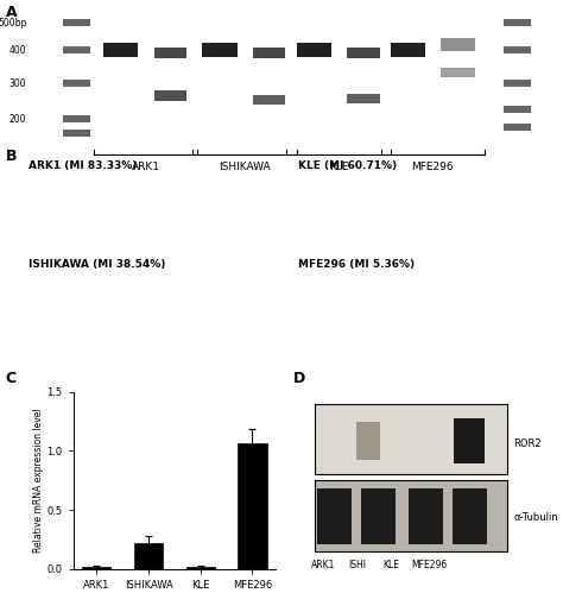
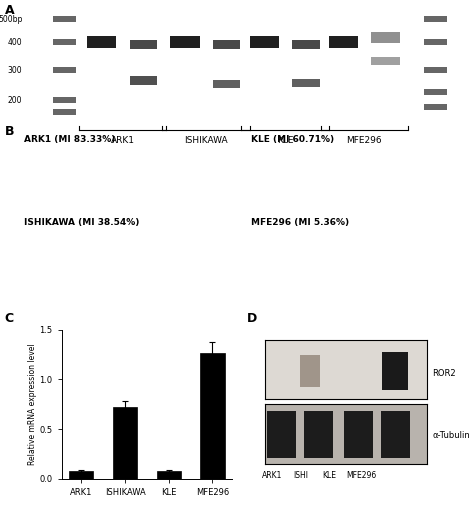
ARK1: 0.02 -> 0.08
ISHIKAWA: 0.22 -> 0.72
KLE: 0.02 -> 0.08
MFE296: 1.06 -> 1.26
